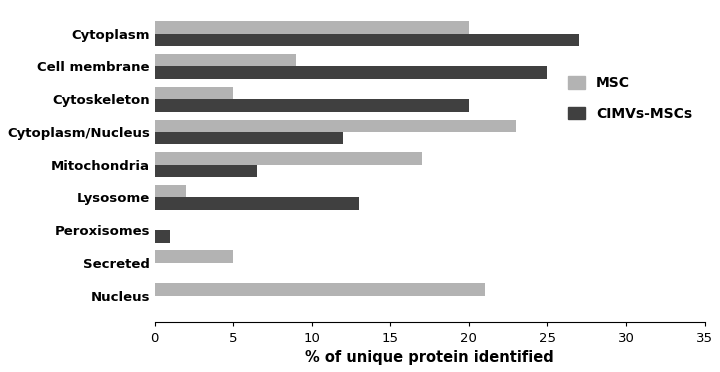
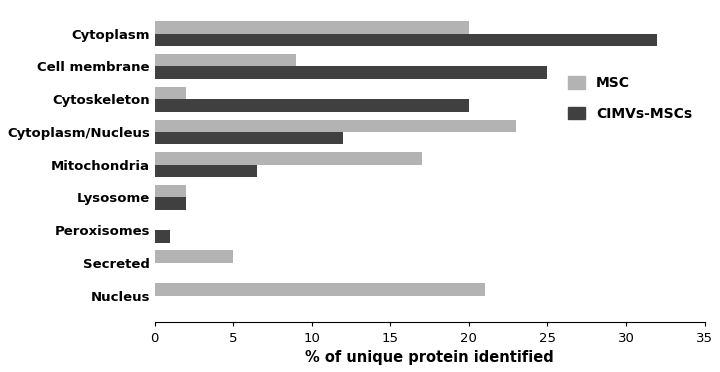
CIMVs-MSCs/Cytoplasm: 27.0 -> 32.0
MSC/Cytoskeleton: 5 -> 2
CIMVs-MSCs/Lysosome: 13.0 -> 2.0
